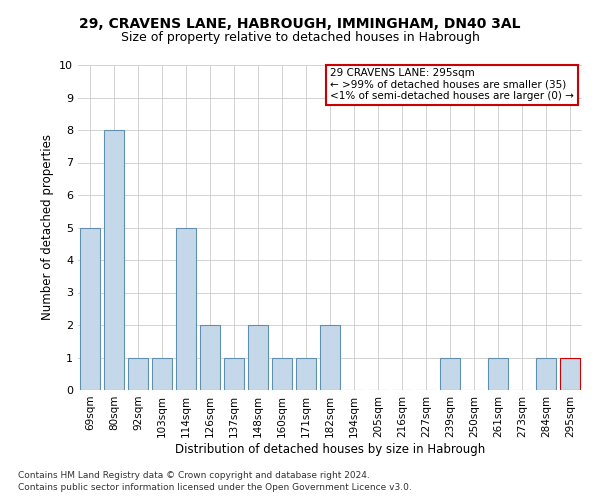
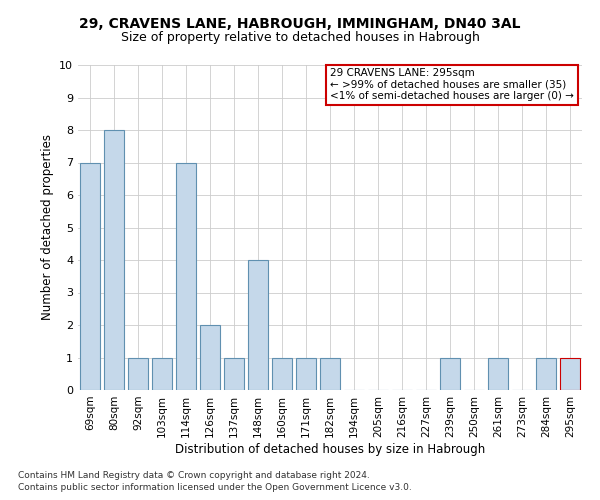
69sqm: 5 -> 7
114sqm: 5 -> 7
148sqm: 2 -> 4
182sqm: 2 -> 1
